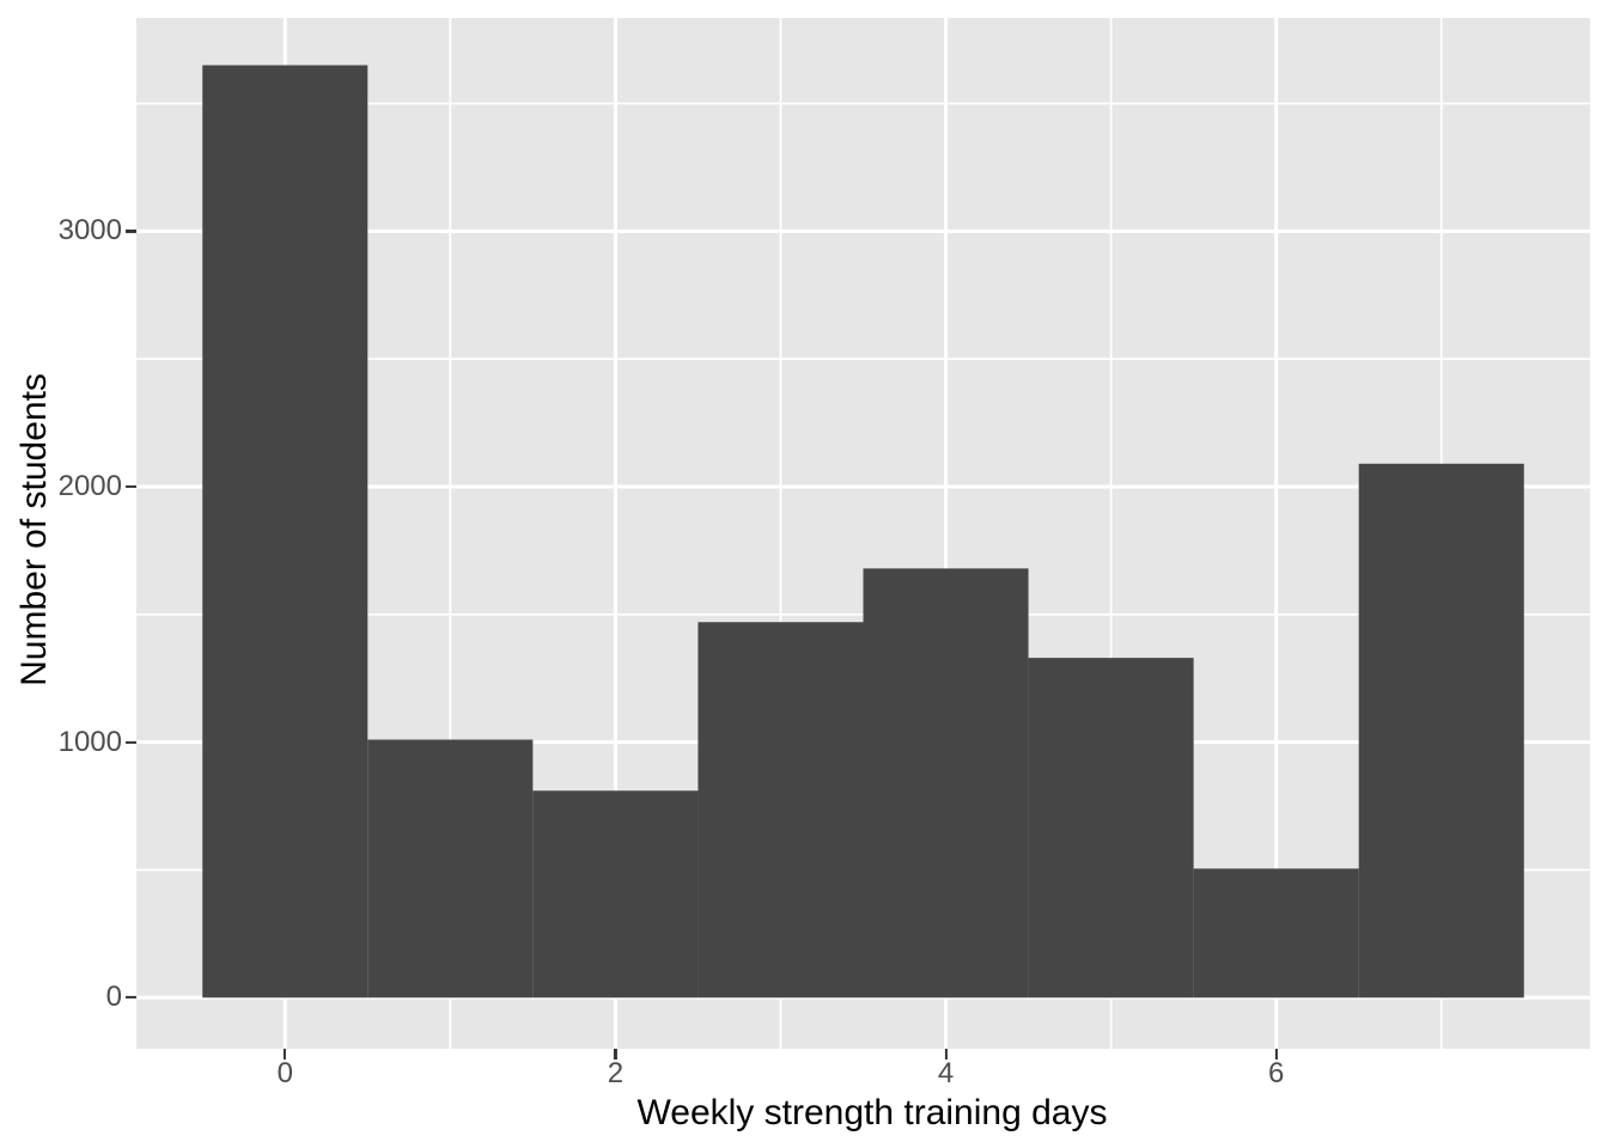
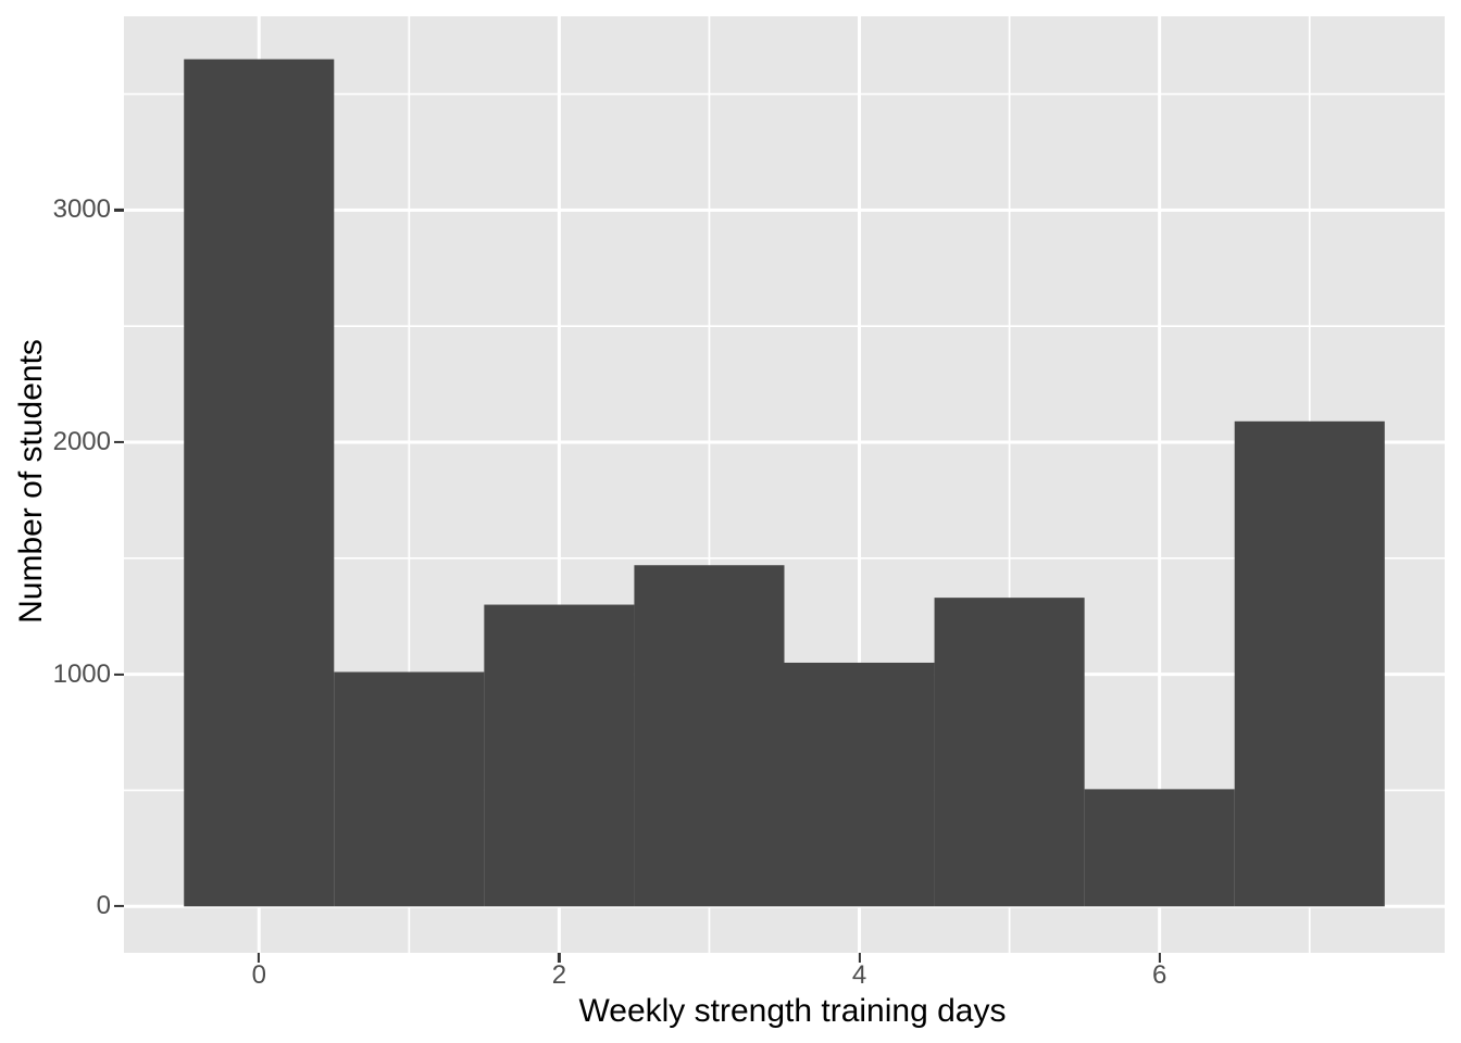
2: 810 -> 1300
4: 1680 -> 1050
